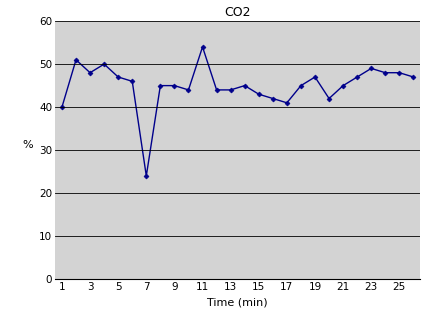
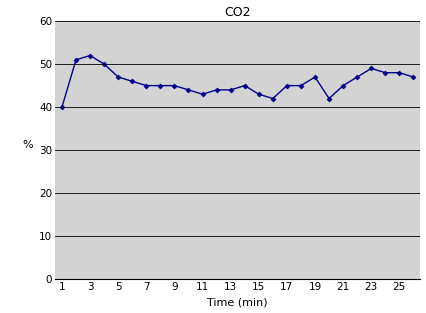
3: 48 -> 52
7: 24 -> 45
11: 54 -> 43
17: 41 -> 45
